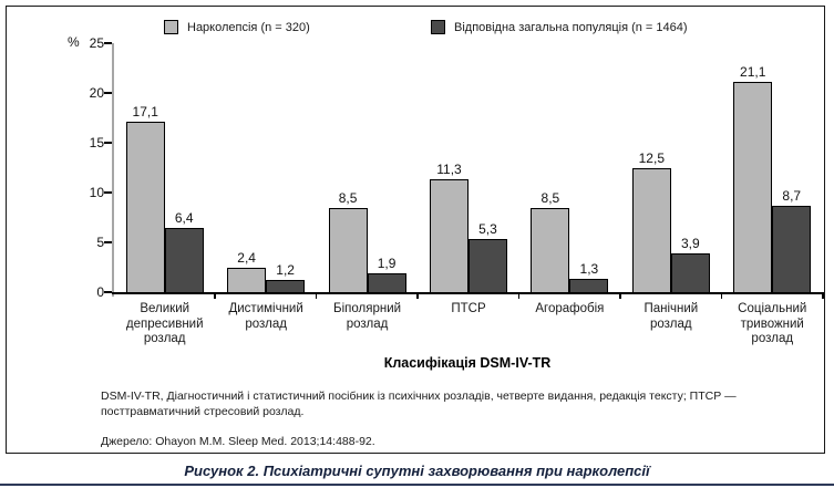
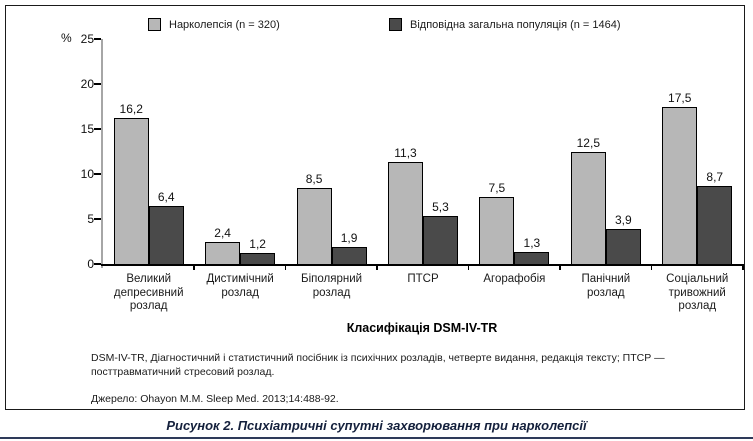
Нарколепсія (n = 320)/Великий депресивний розлад: 17,1 -> 16,2
Нарколепсія (n = 320)/Агорафобія: 8,5 -> 7,5
Нарколепсія (n = 320)/Соціальний тривожний розлад: 21,1 -> 17,5
